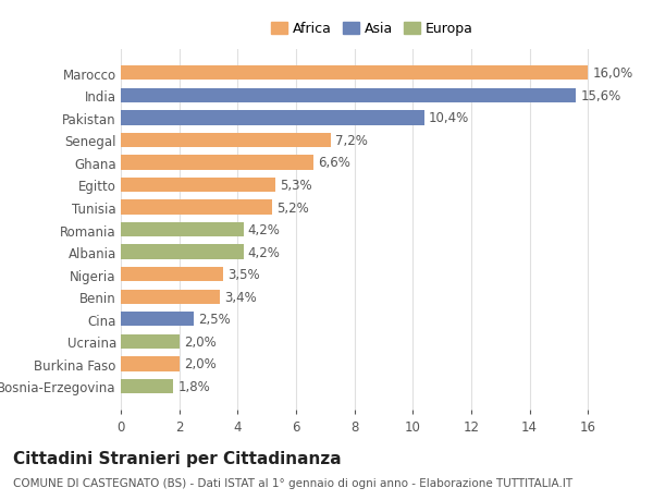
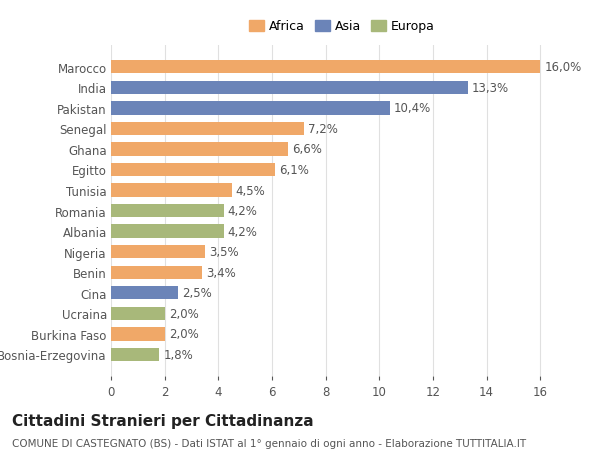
India: 15,6% -> 13,3%
Egitto: 5,3% -> 6,1%
Tunisia: 5,2% -> 4,5%
